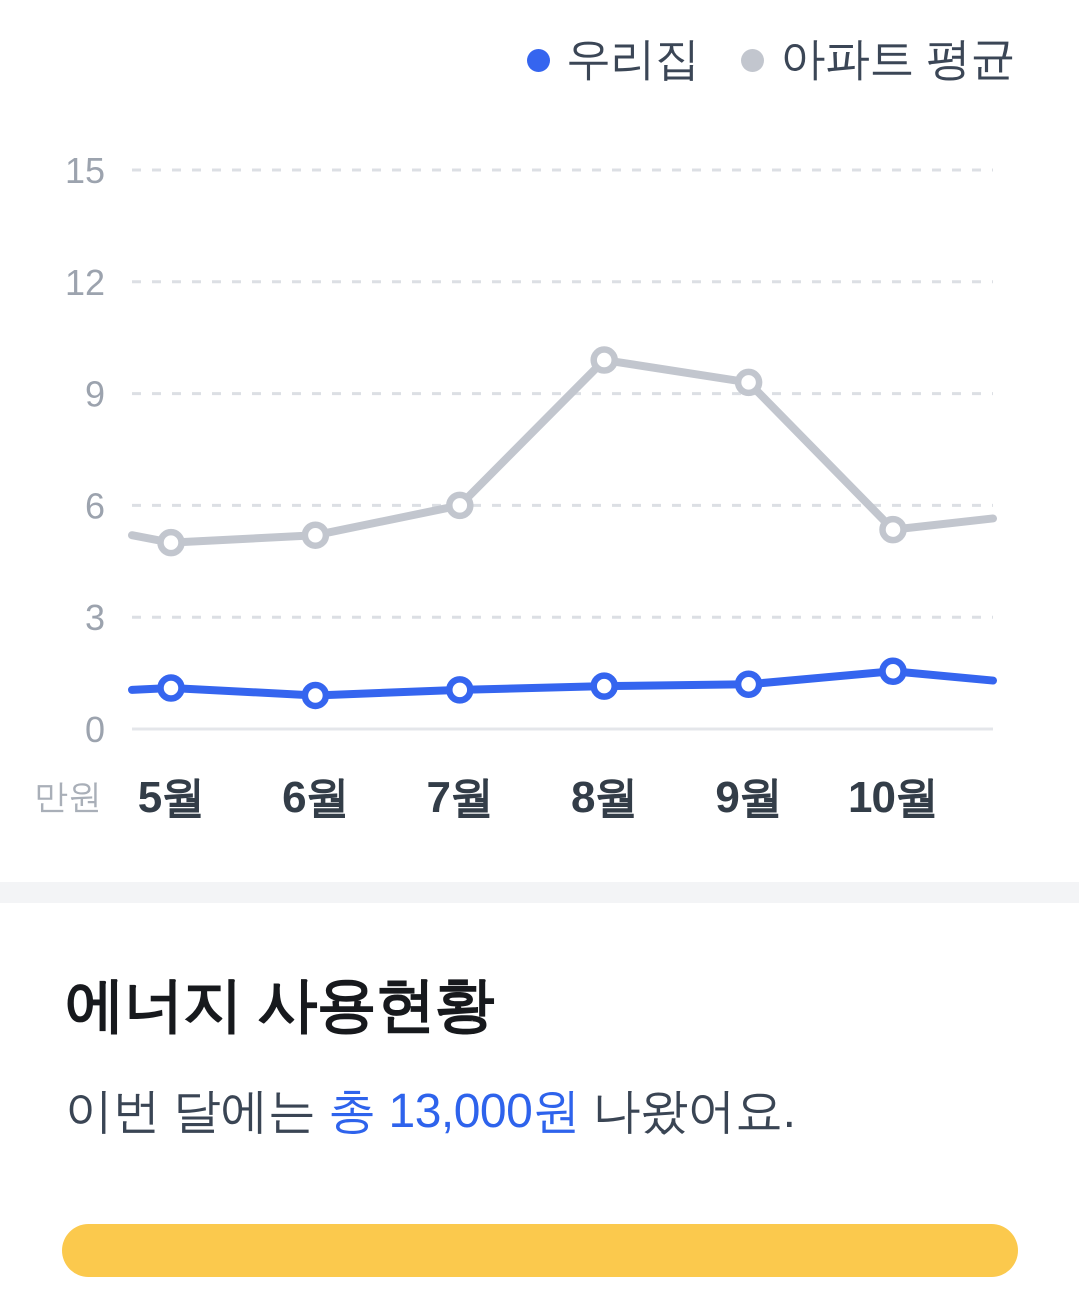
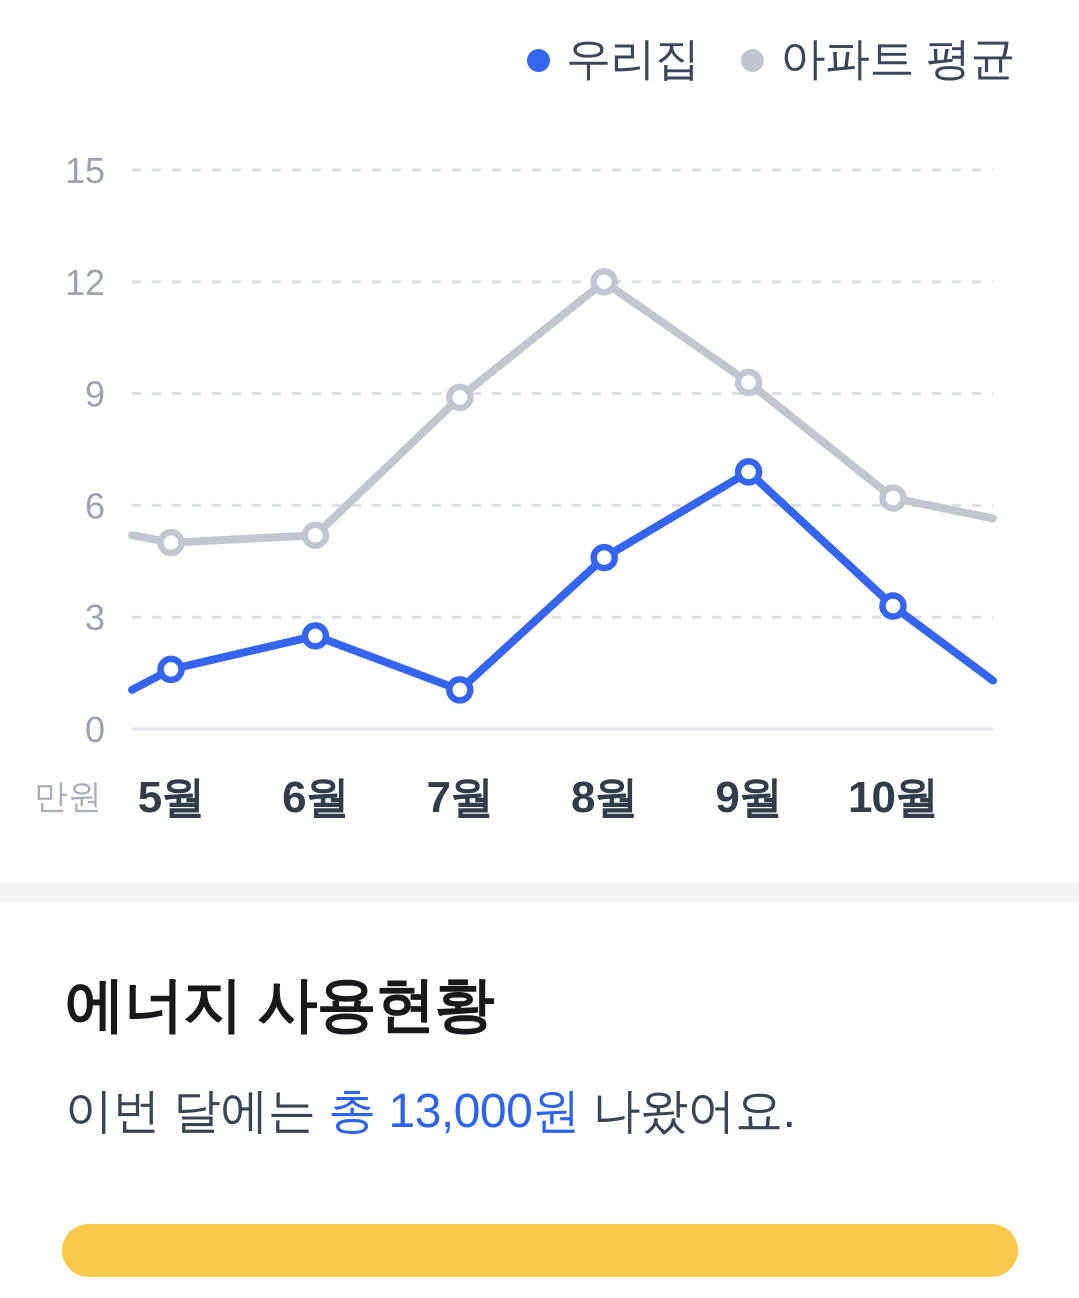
우리집/5월: 1.1 -> 1.6
우리집/6월: 0.9 -> 2.5
아파트 평균/7월: 6.0 -> 8.9
우리집/8월: 1.1 -> 4.6
아파트 평균/8월: 9.9 -> 12.0
우리집/9월: 1.2 -> 6.9
우리집/10월: 1.6 -> 3.3
아파트 평균/10월: 5.3 -> 6.2
